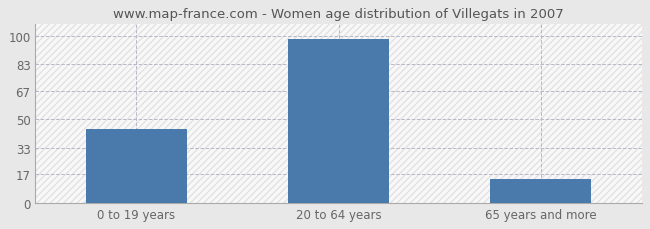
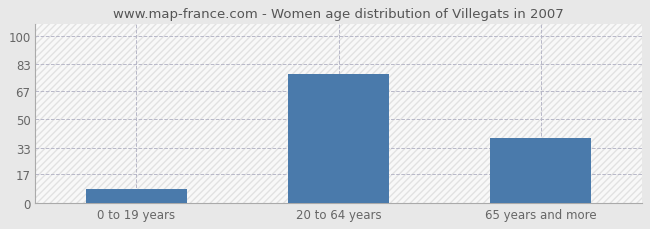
0 to 19 years: 44 -> 8
20 to 64 years: 98 -> 77
65 years and more: 14 -> 39
